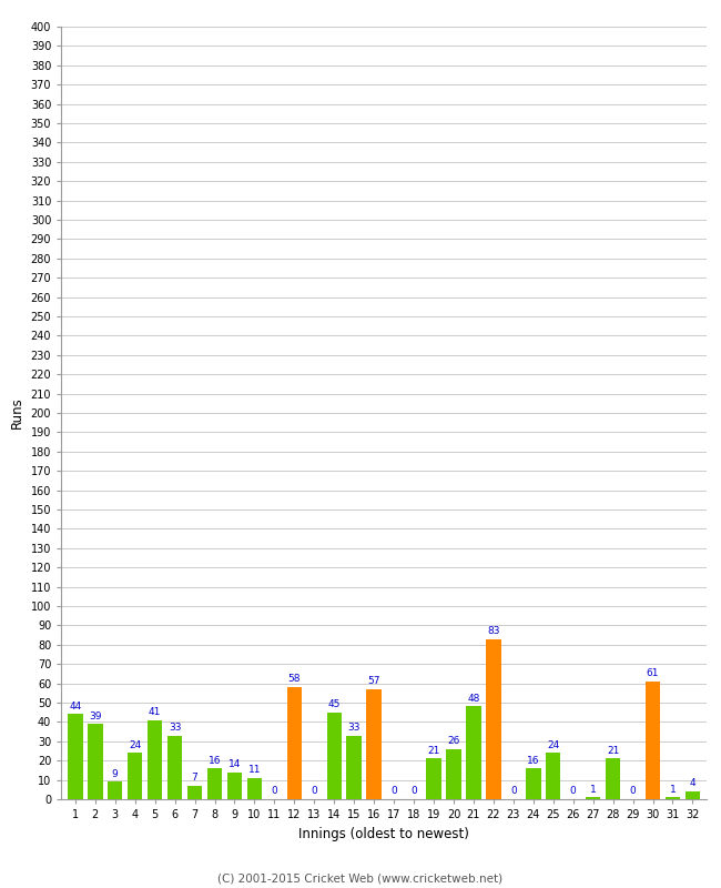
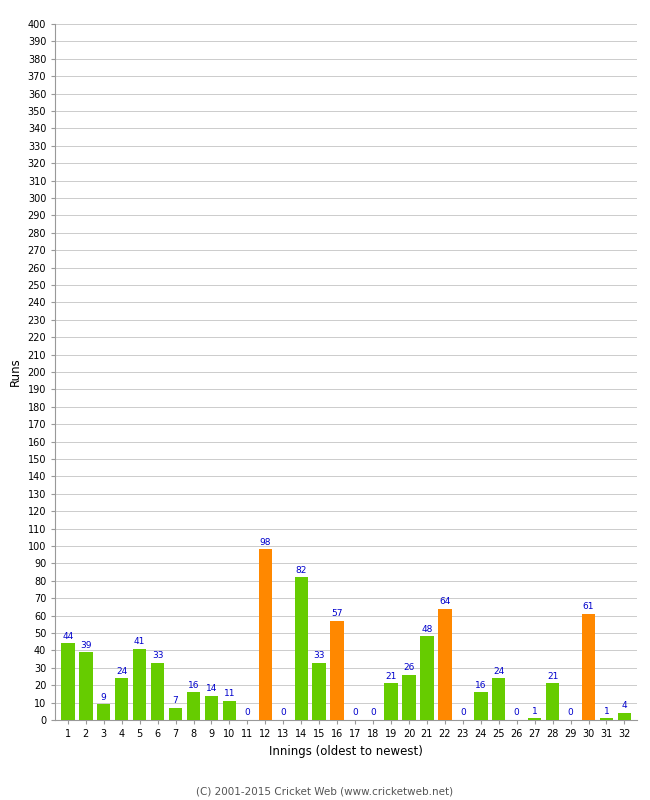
12: 58 -> 98
14: 45 -> 82
22: 83 -> 64
